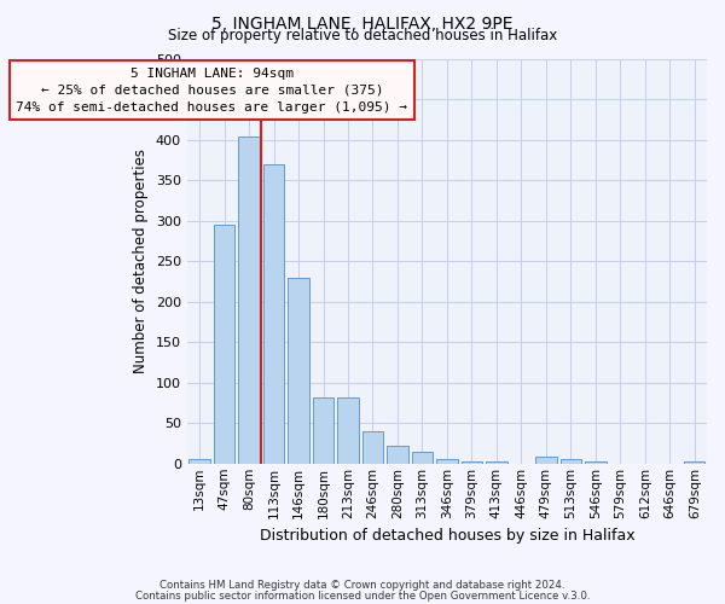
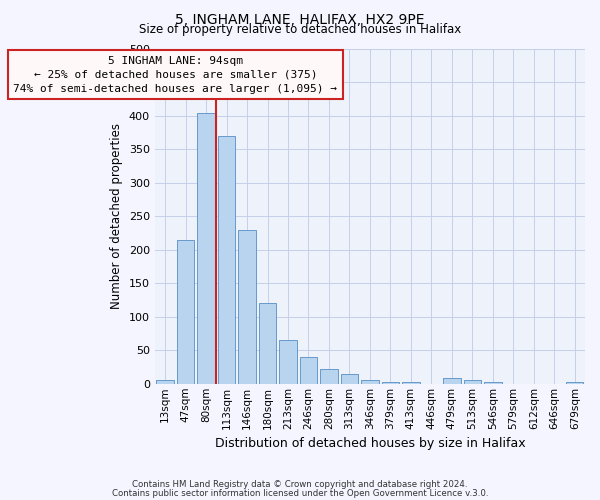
47sqm: 296 -> 215
180sqm: 82 -> 120
213sqm: 82 -> 65
